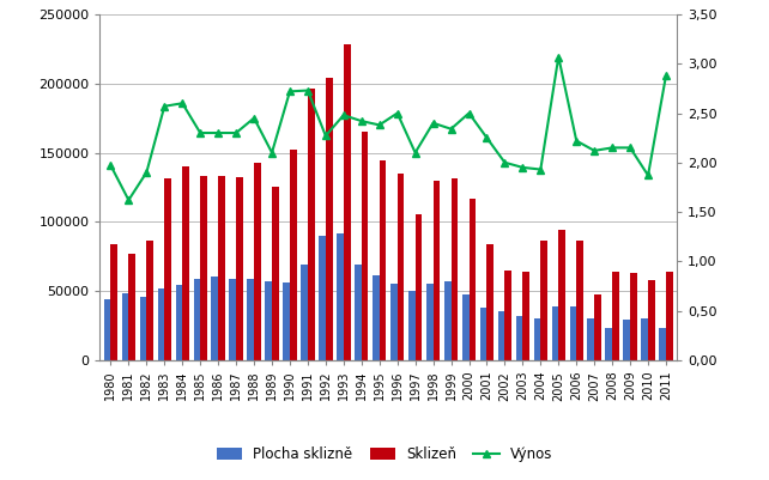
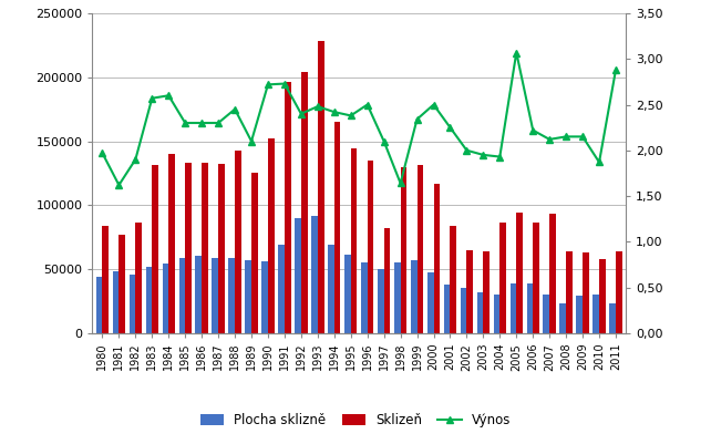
Výnos/1992: 2,27 -> 2,40
Sklizeň/1997: 105000 -> 82000
Výnos/1998: 2,40 -> 1,64
Sklizeň/2007: 47000 -> 93000
